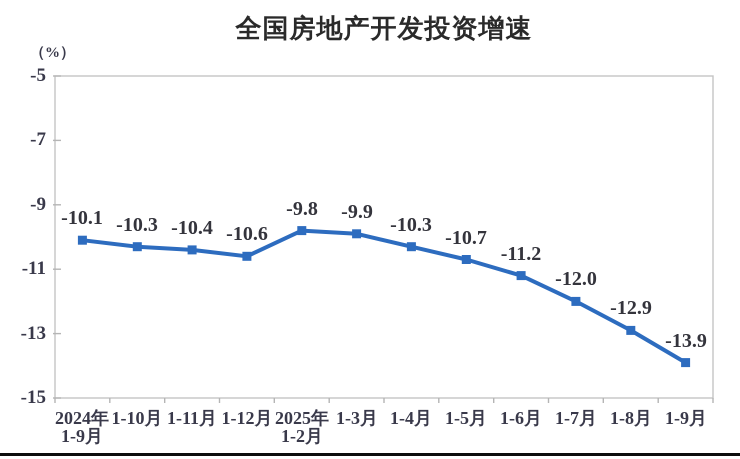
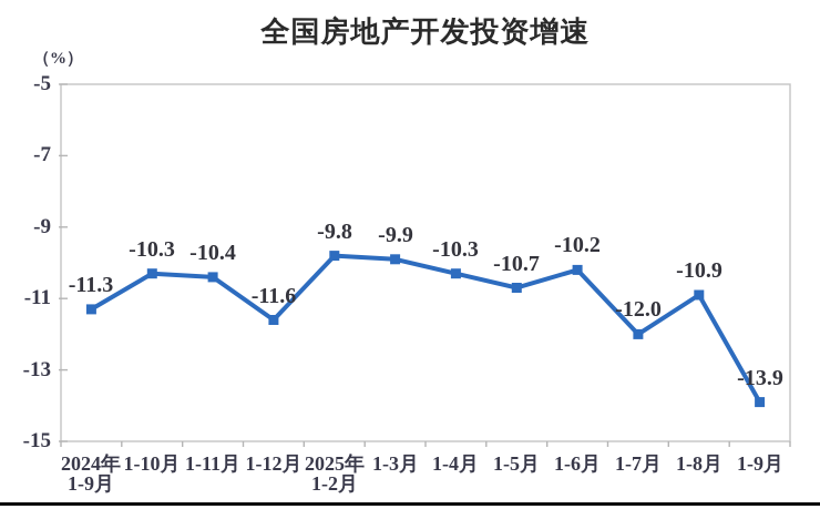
2024年 1-9月: -10.1 -> -11.3
1-12月: -10.6 -> -11.6
1-6月: -11.2 -> -10.2
1-8月: -12.9 -> -10.9
